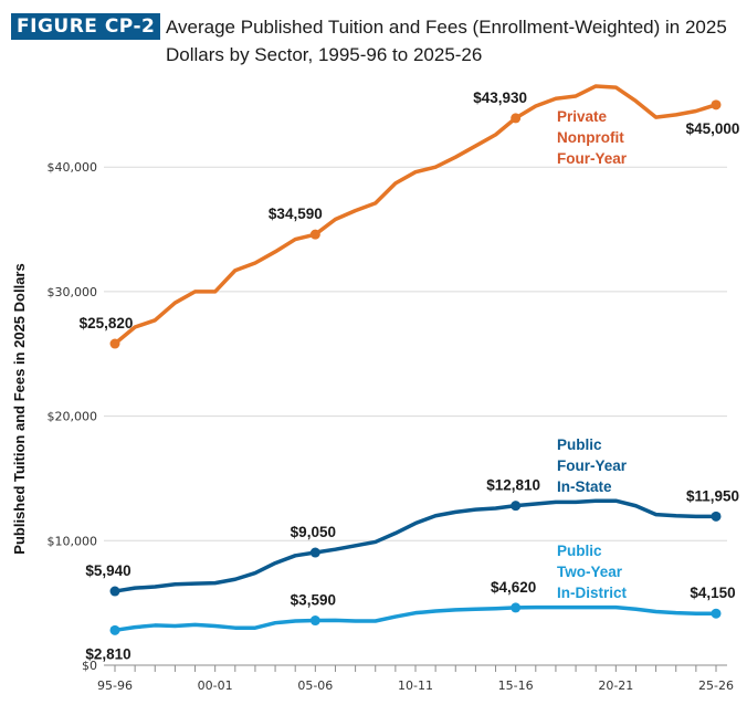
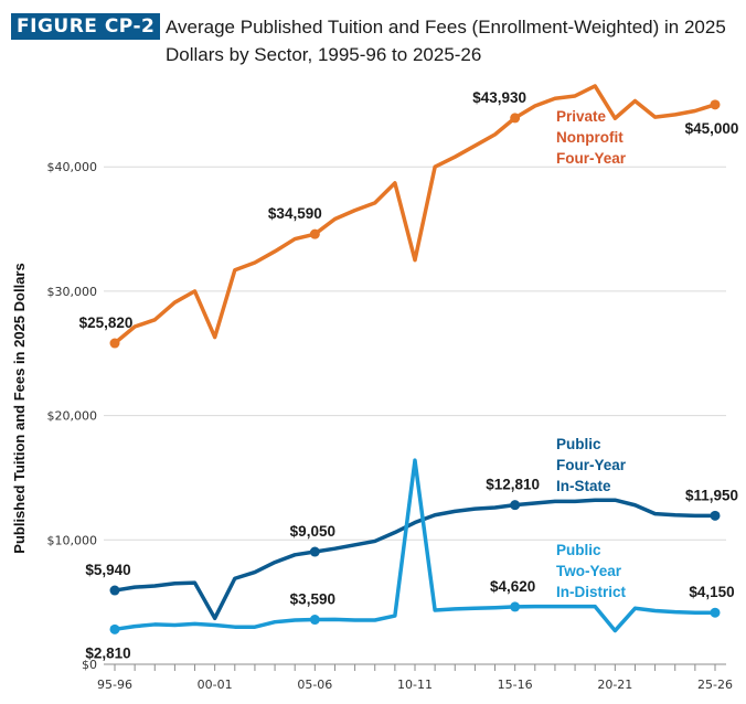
Private Nonprofit Four-Year/00-01: $30000 -> $26300
Public Four-Year In-State/00-01: $6600 -> $3700
Private Nonprofit Four-Year/10-11: $39600 -> $32500
Public Two-Year In-District/10-11: $4200 -> $16400
Private Nonprofit Four-Year/20-21: $46400 -> $43900
Public Two-Year In-District/20-21: $4600 -> $2700
